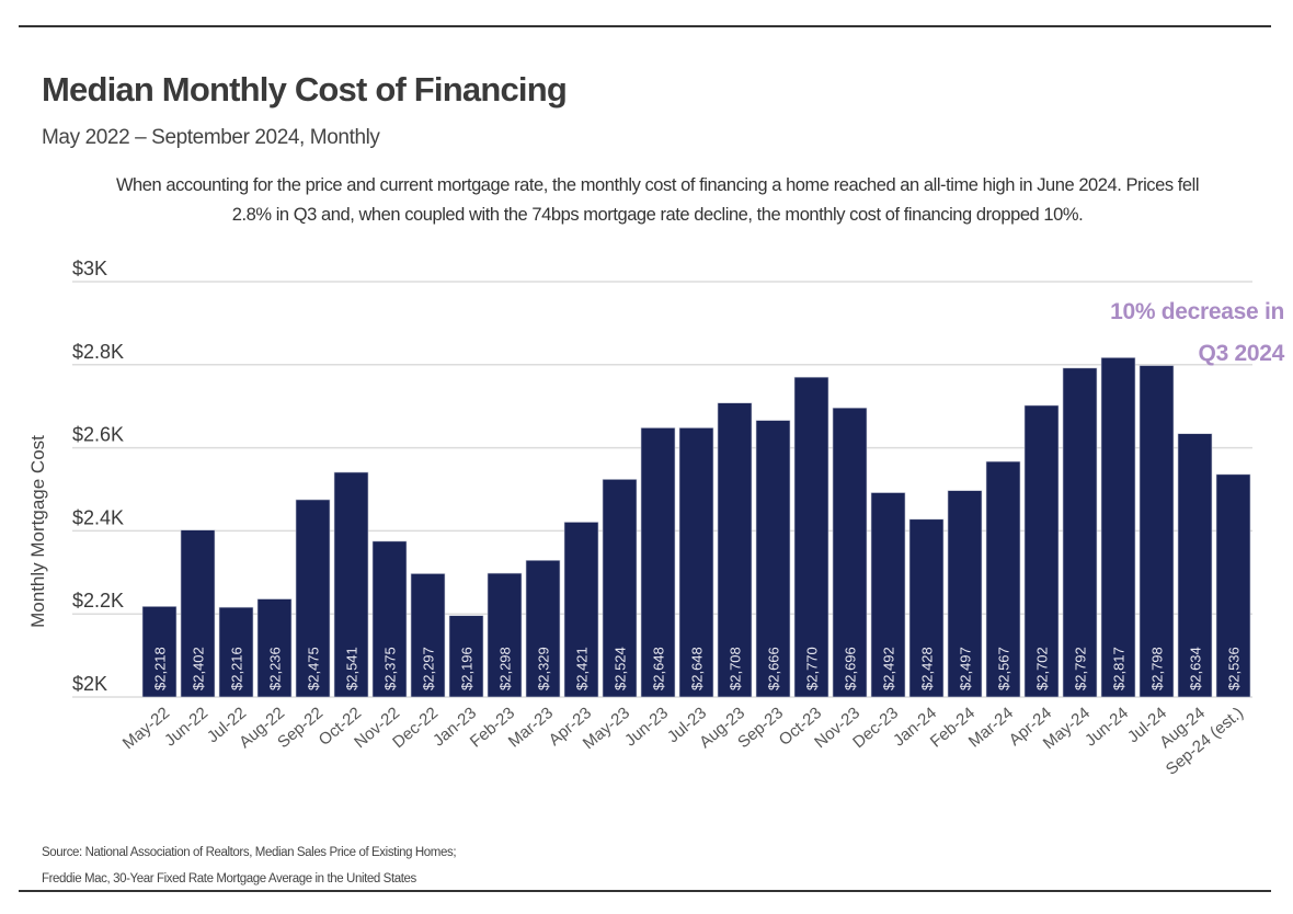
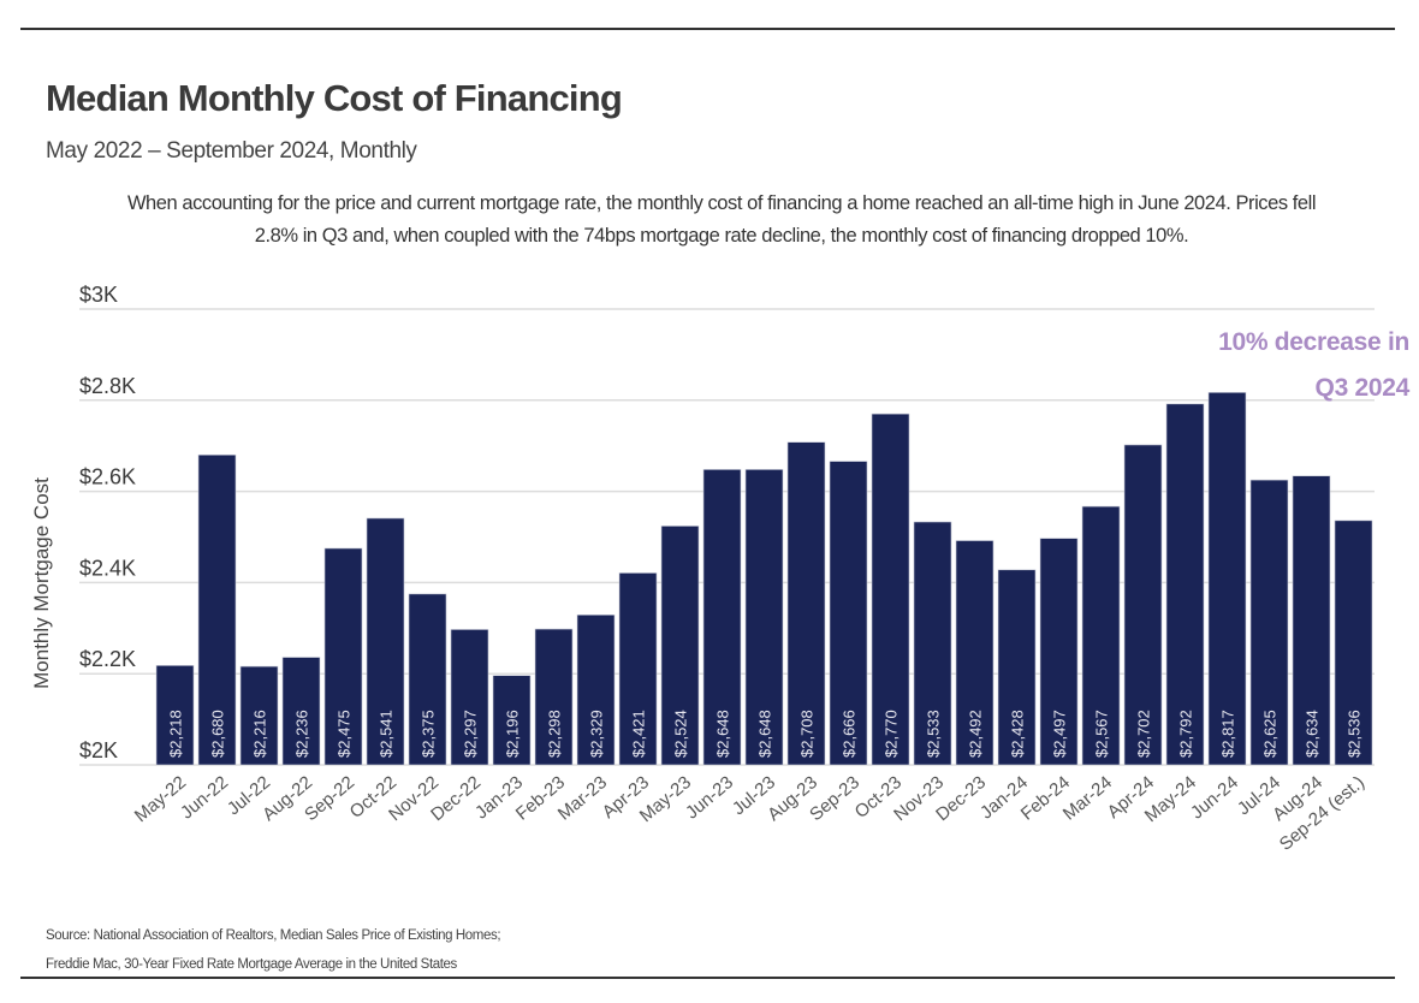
Jun-22: $2,402 -> $2,680
Nov-23: $2,696 -> $2,533
Jul-24: $2,798 -> $2,625
